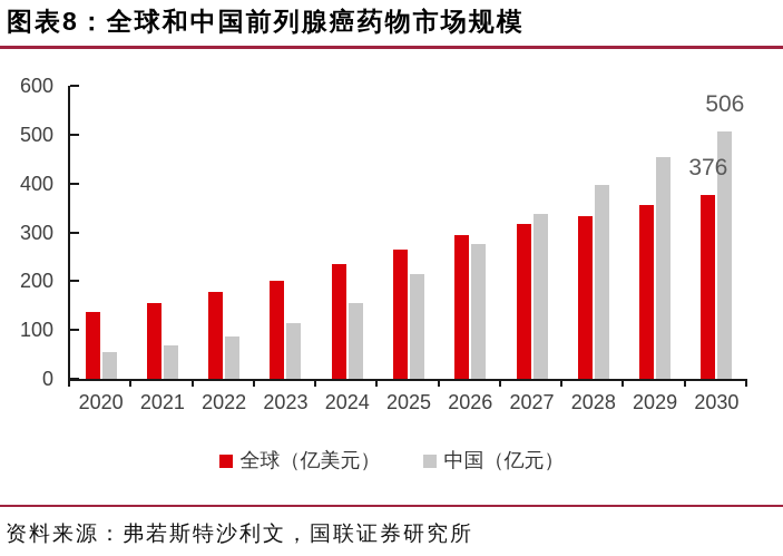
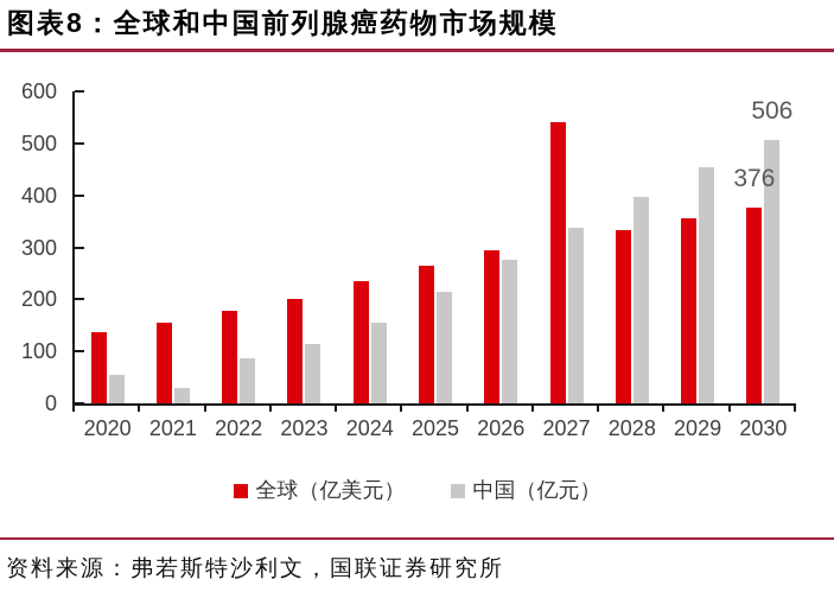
中国（亿元）/2021: 70 -> 30
全球（亿美元）/2027: 320 -> 540
